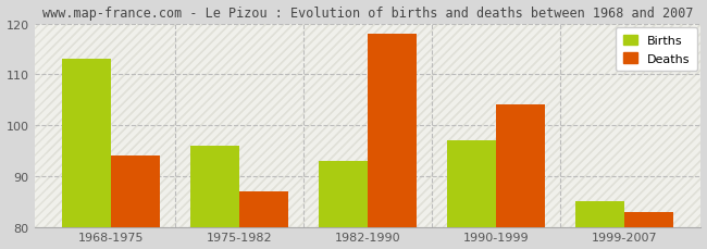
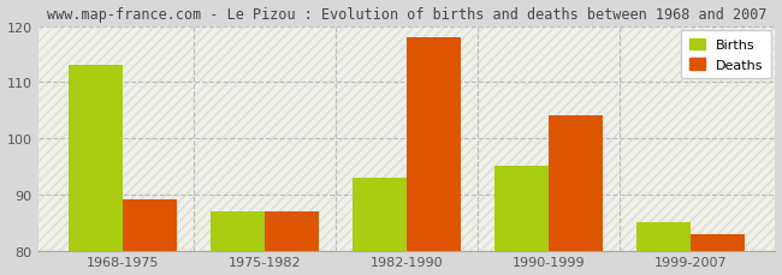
Deaths/1968-1975: 94 -> 89
Births/1975-1982: 96 -> 87
Births/1990-1999: 97 -> 95
